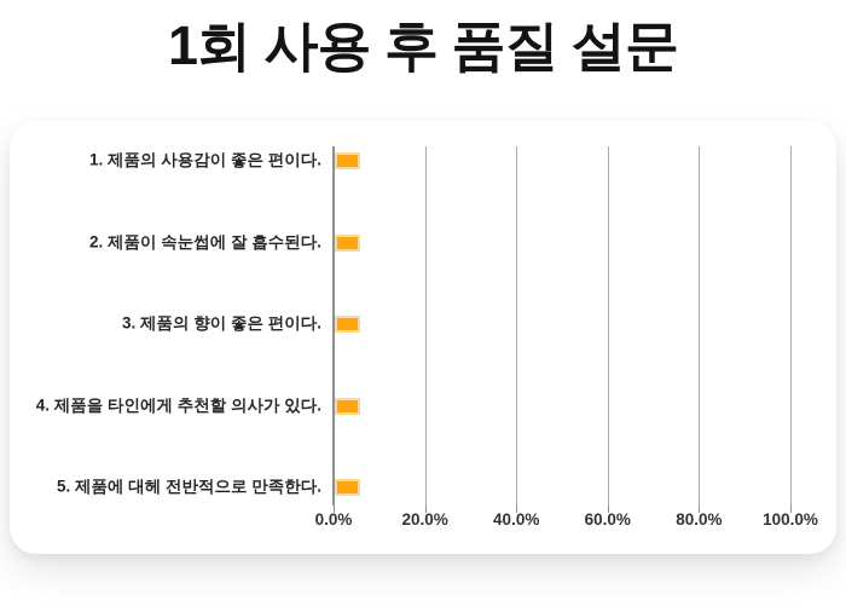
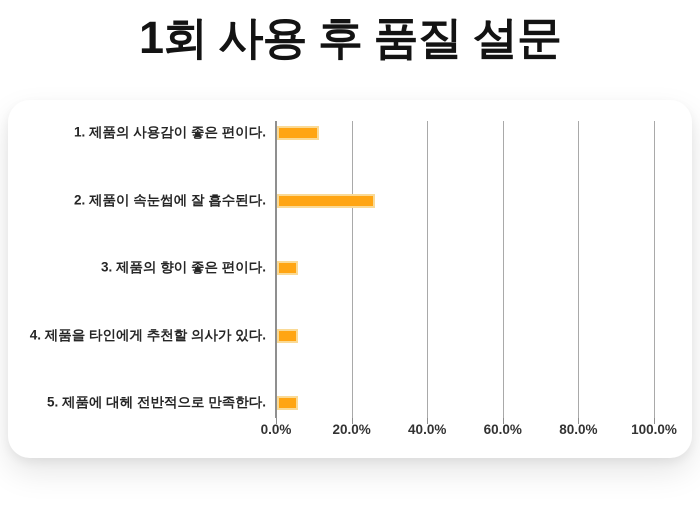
1. 제품의 사용감이 좋은 편이다.: 6% -> 11%
2. 제품이 속눈썹에 잘 흡수된다.: 6% -> 26%
